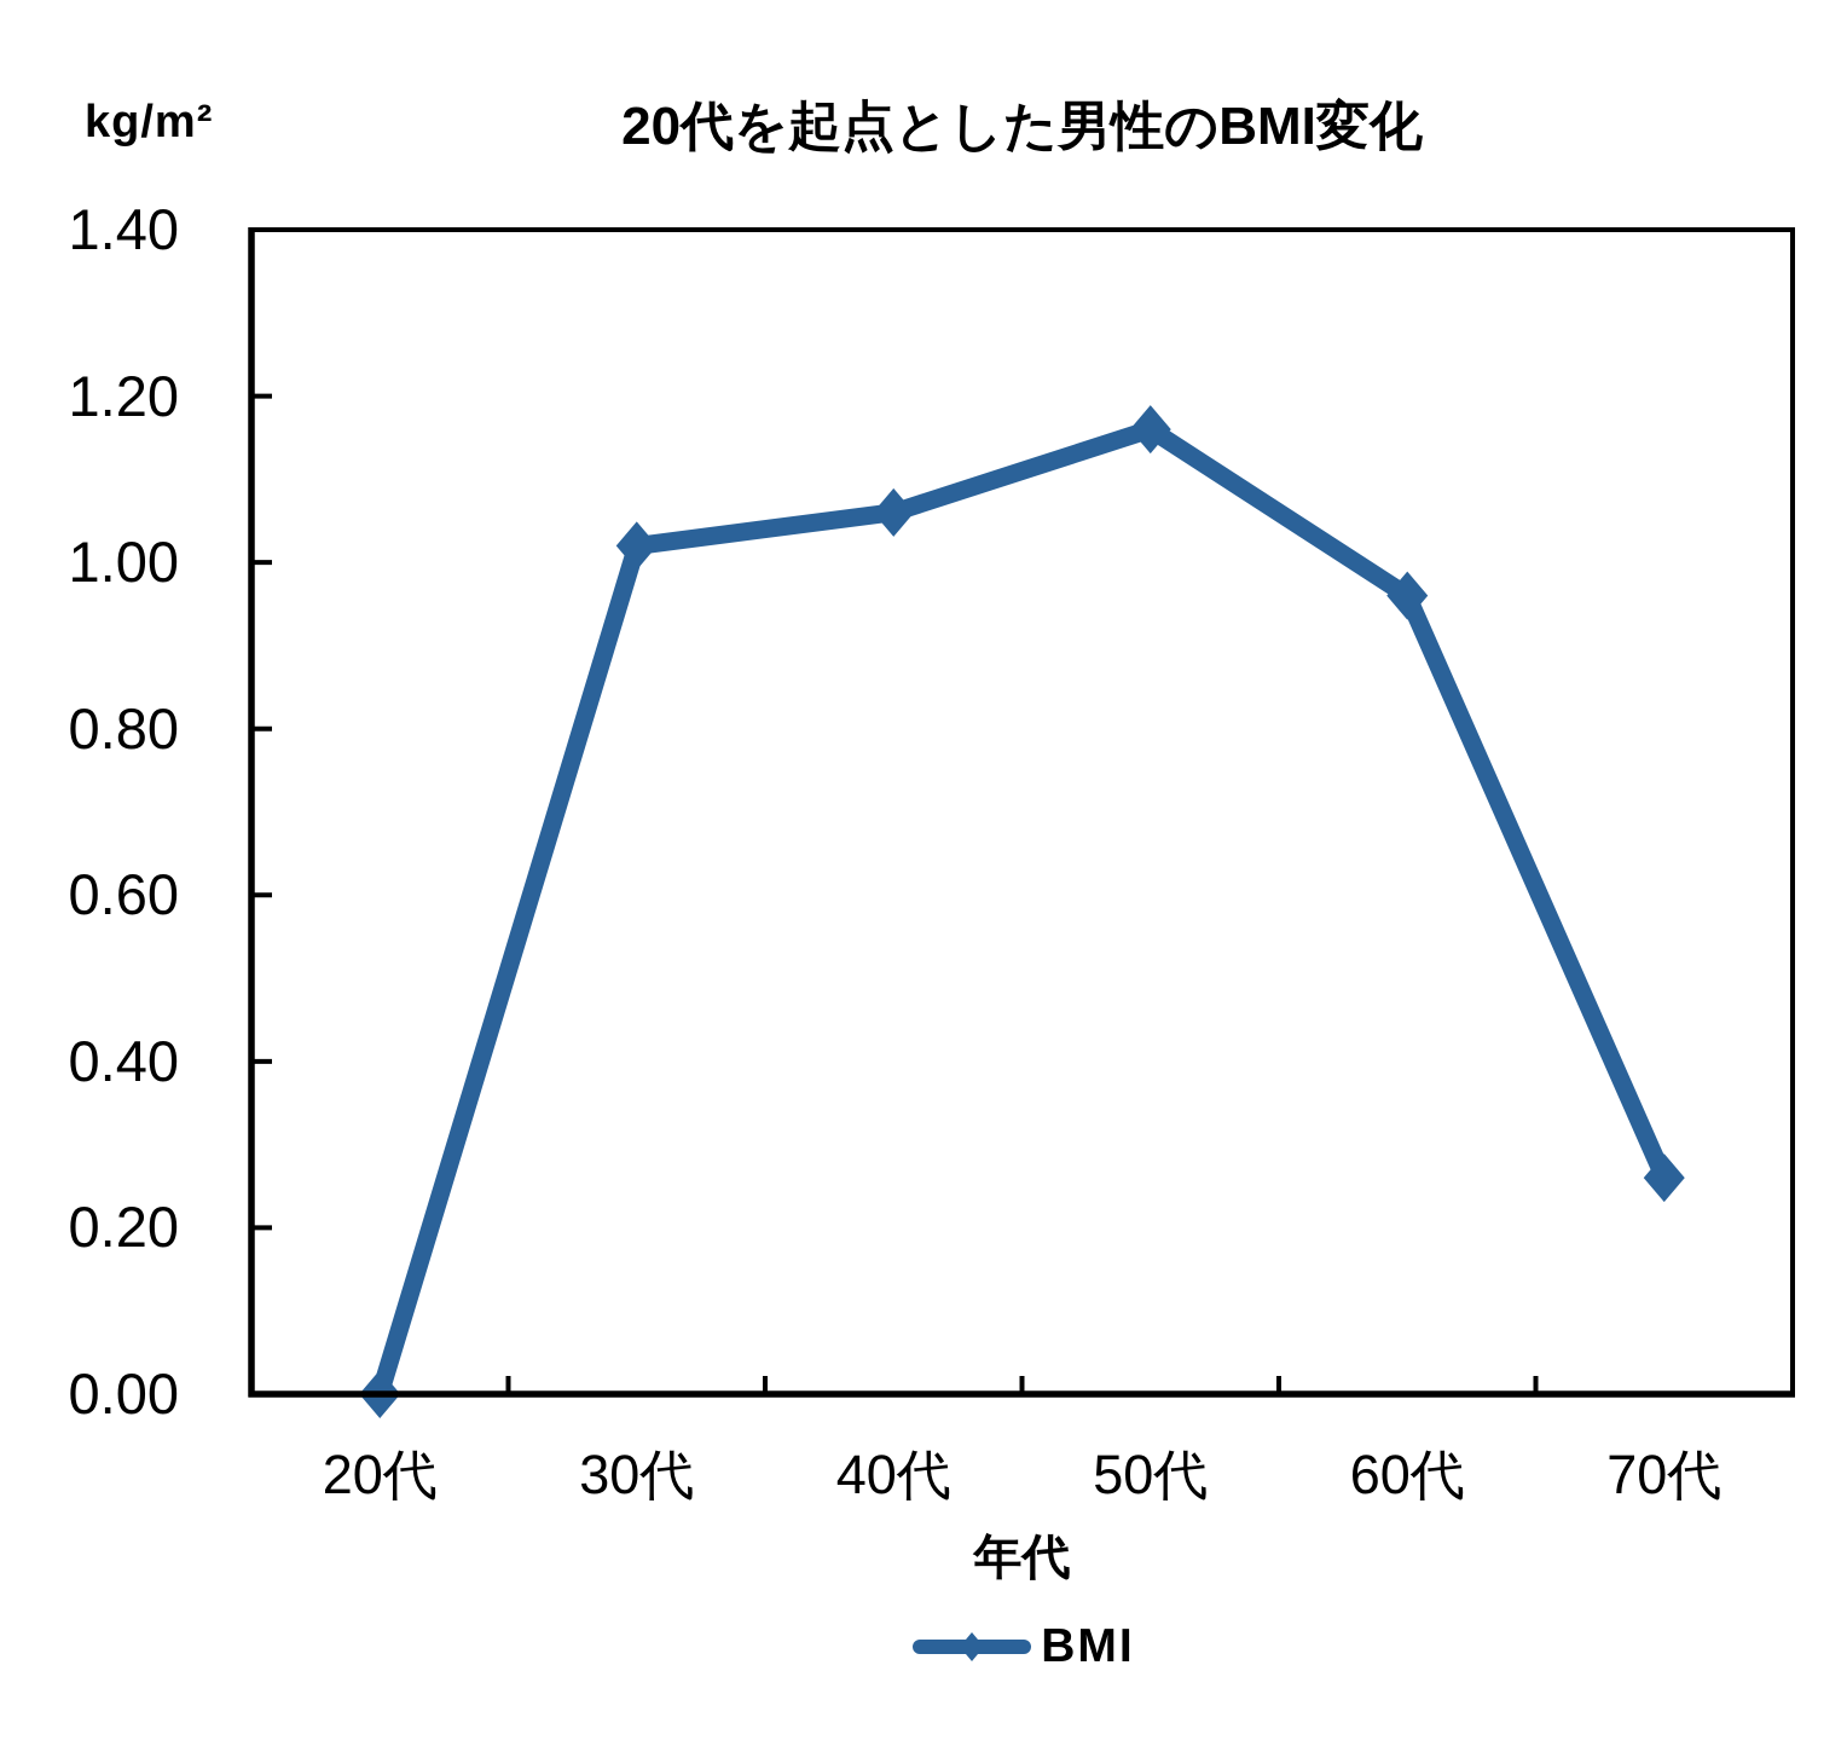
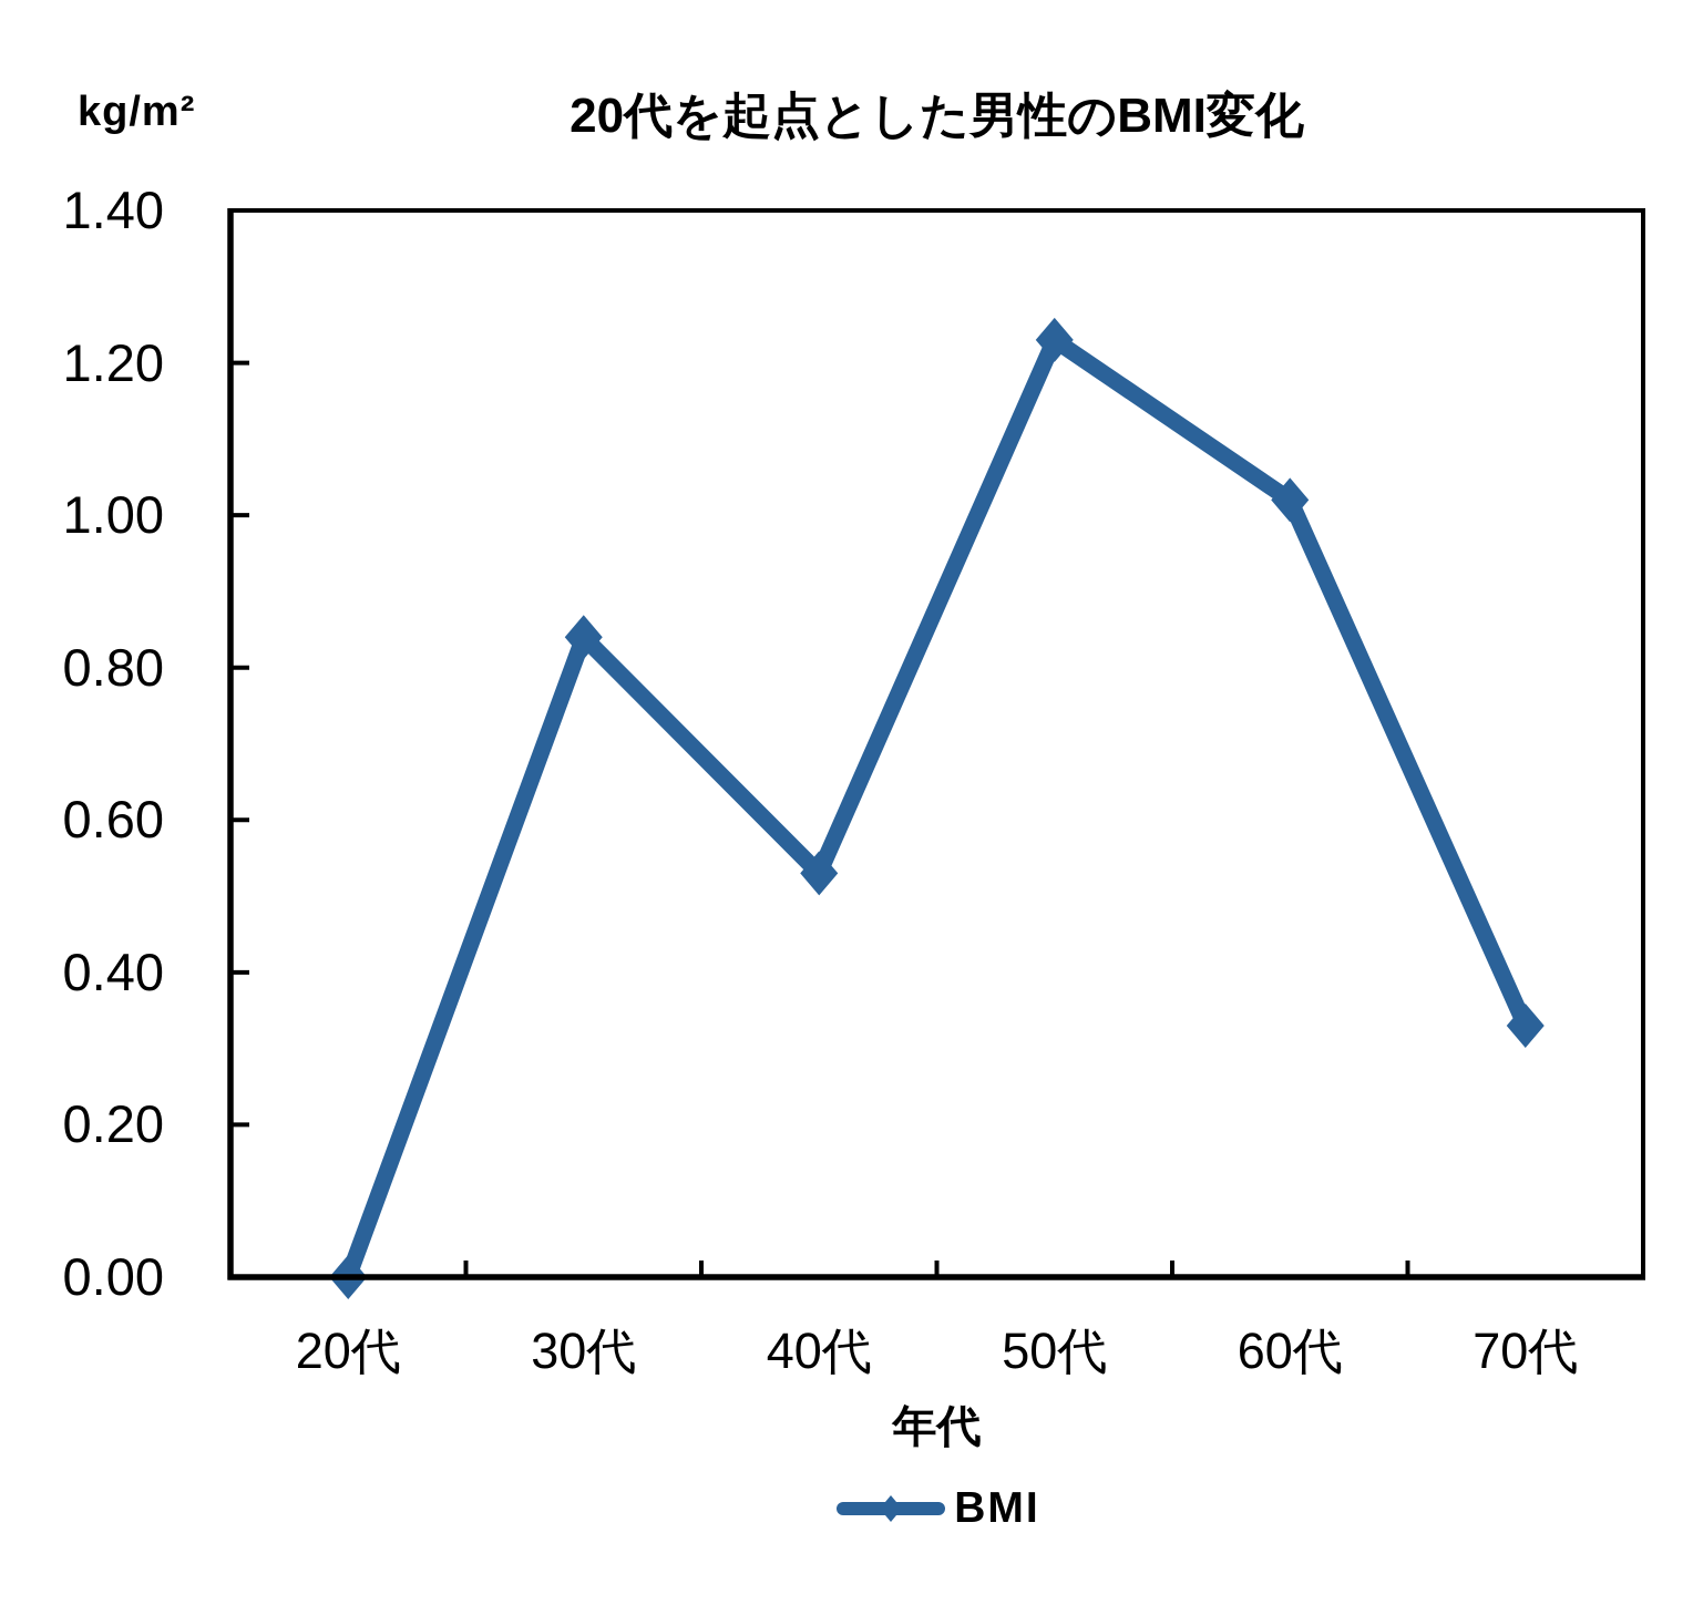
30代: 1.02 -> 0.84
40代: 1.06 -> 0.53
50代: 1.16 -> 1.23
60代: 0.96 -> 1.02
70代: 0.26 -> 0.33
